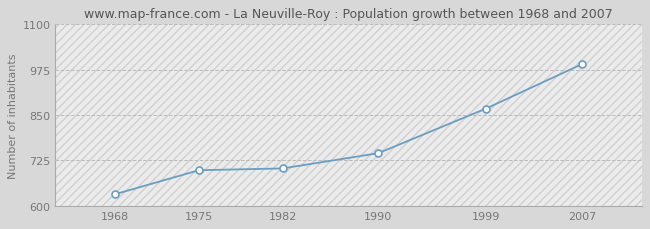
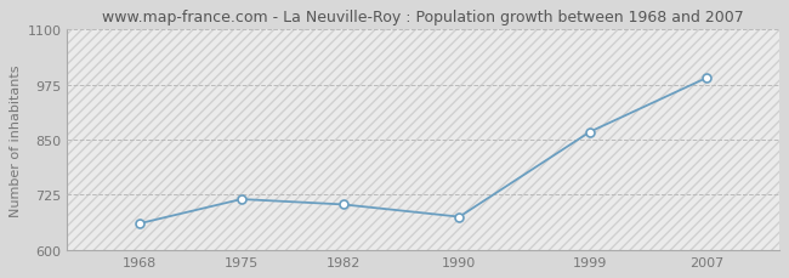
1968: 632 -> 660
1975: 698 -> 715
1990: 745 -> 675
